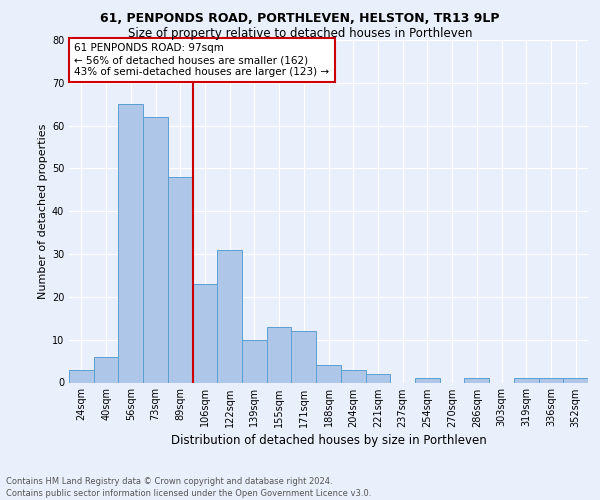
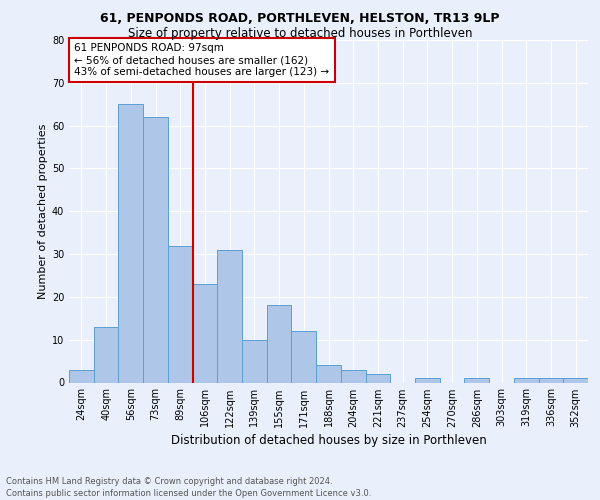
40sqm: 6 -> 13
89sqm: 48 -> 32
155sqm: 13 -> 18
